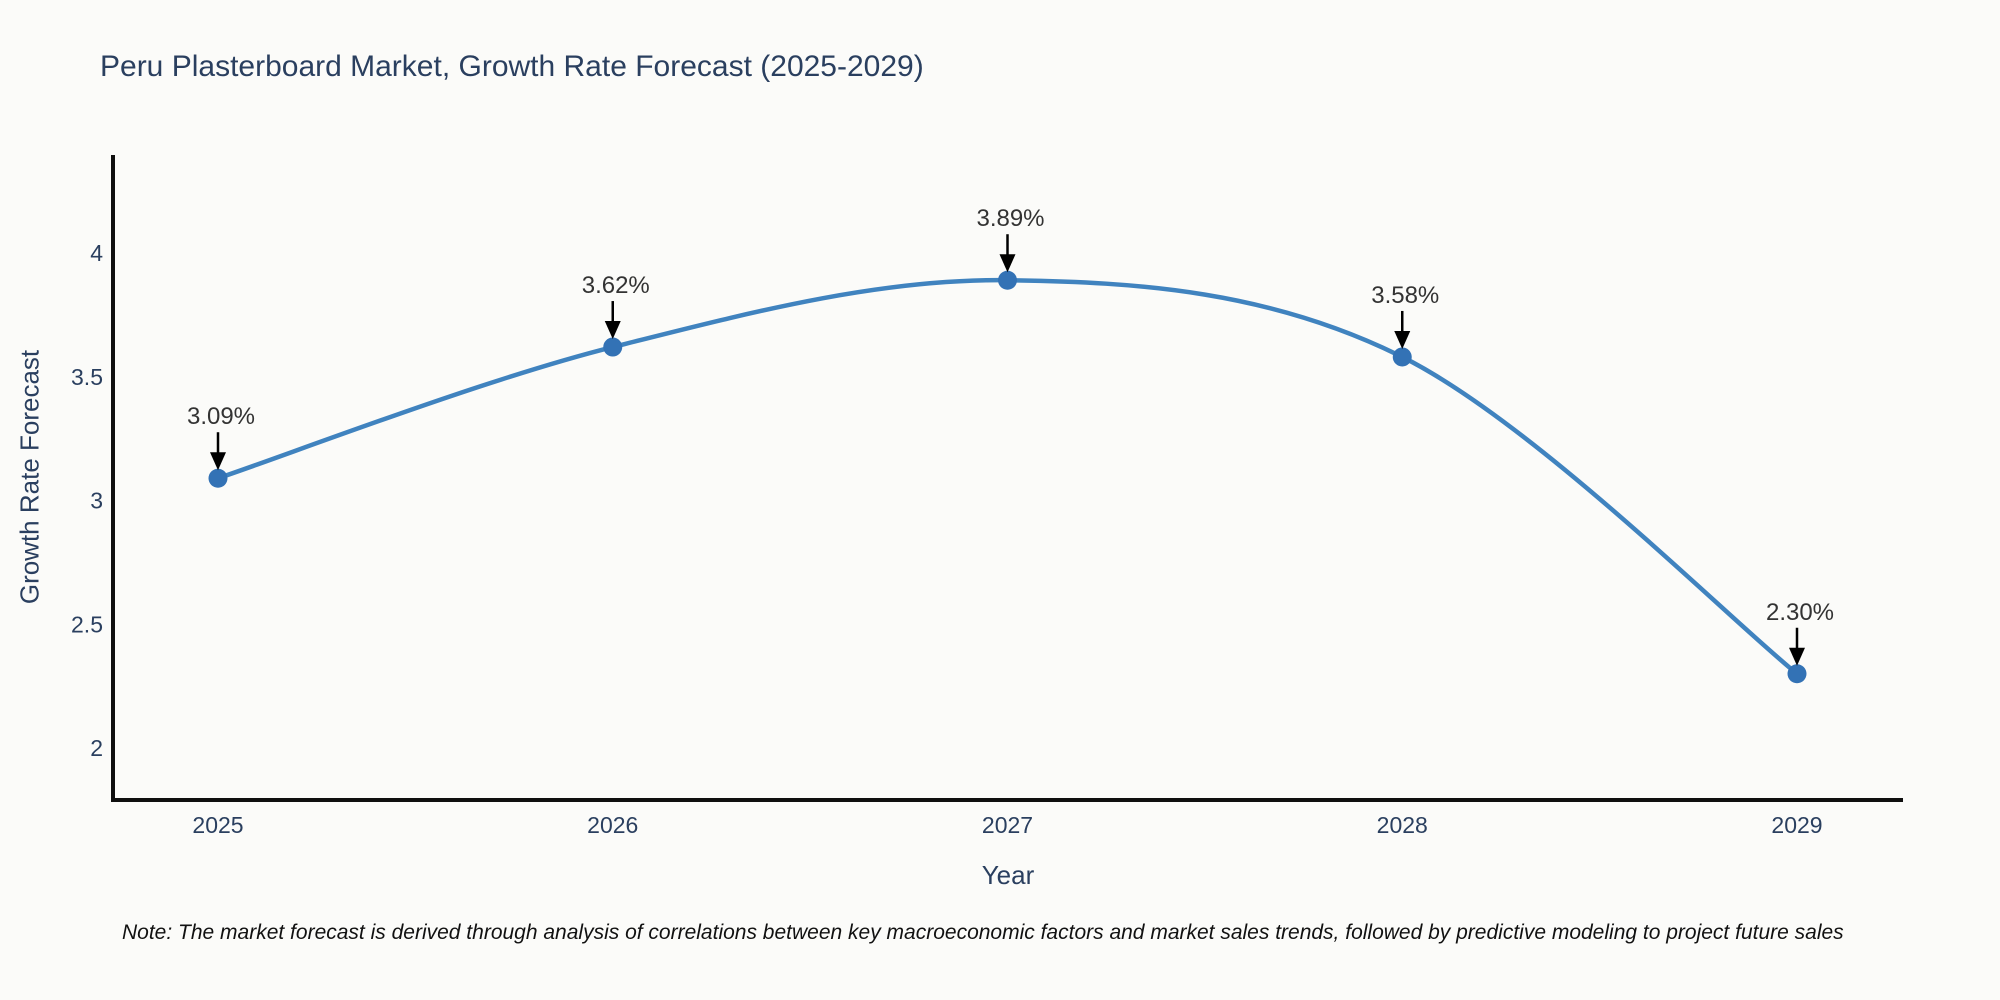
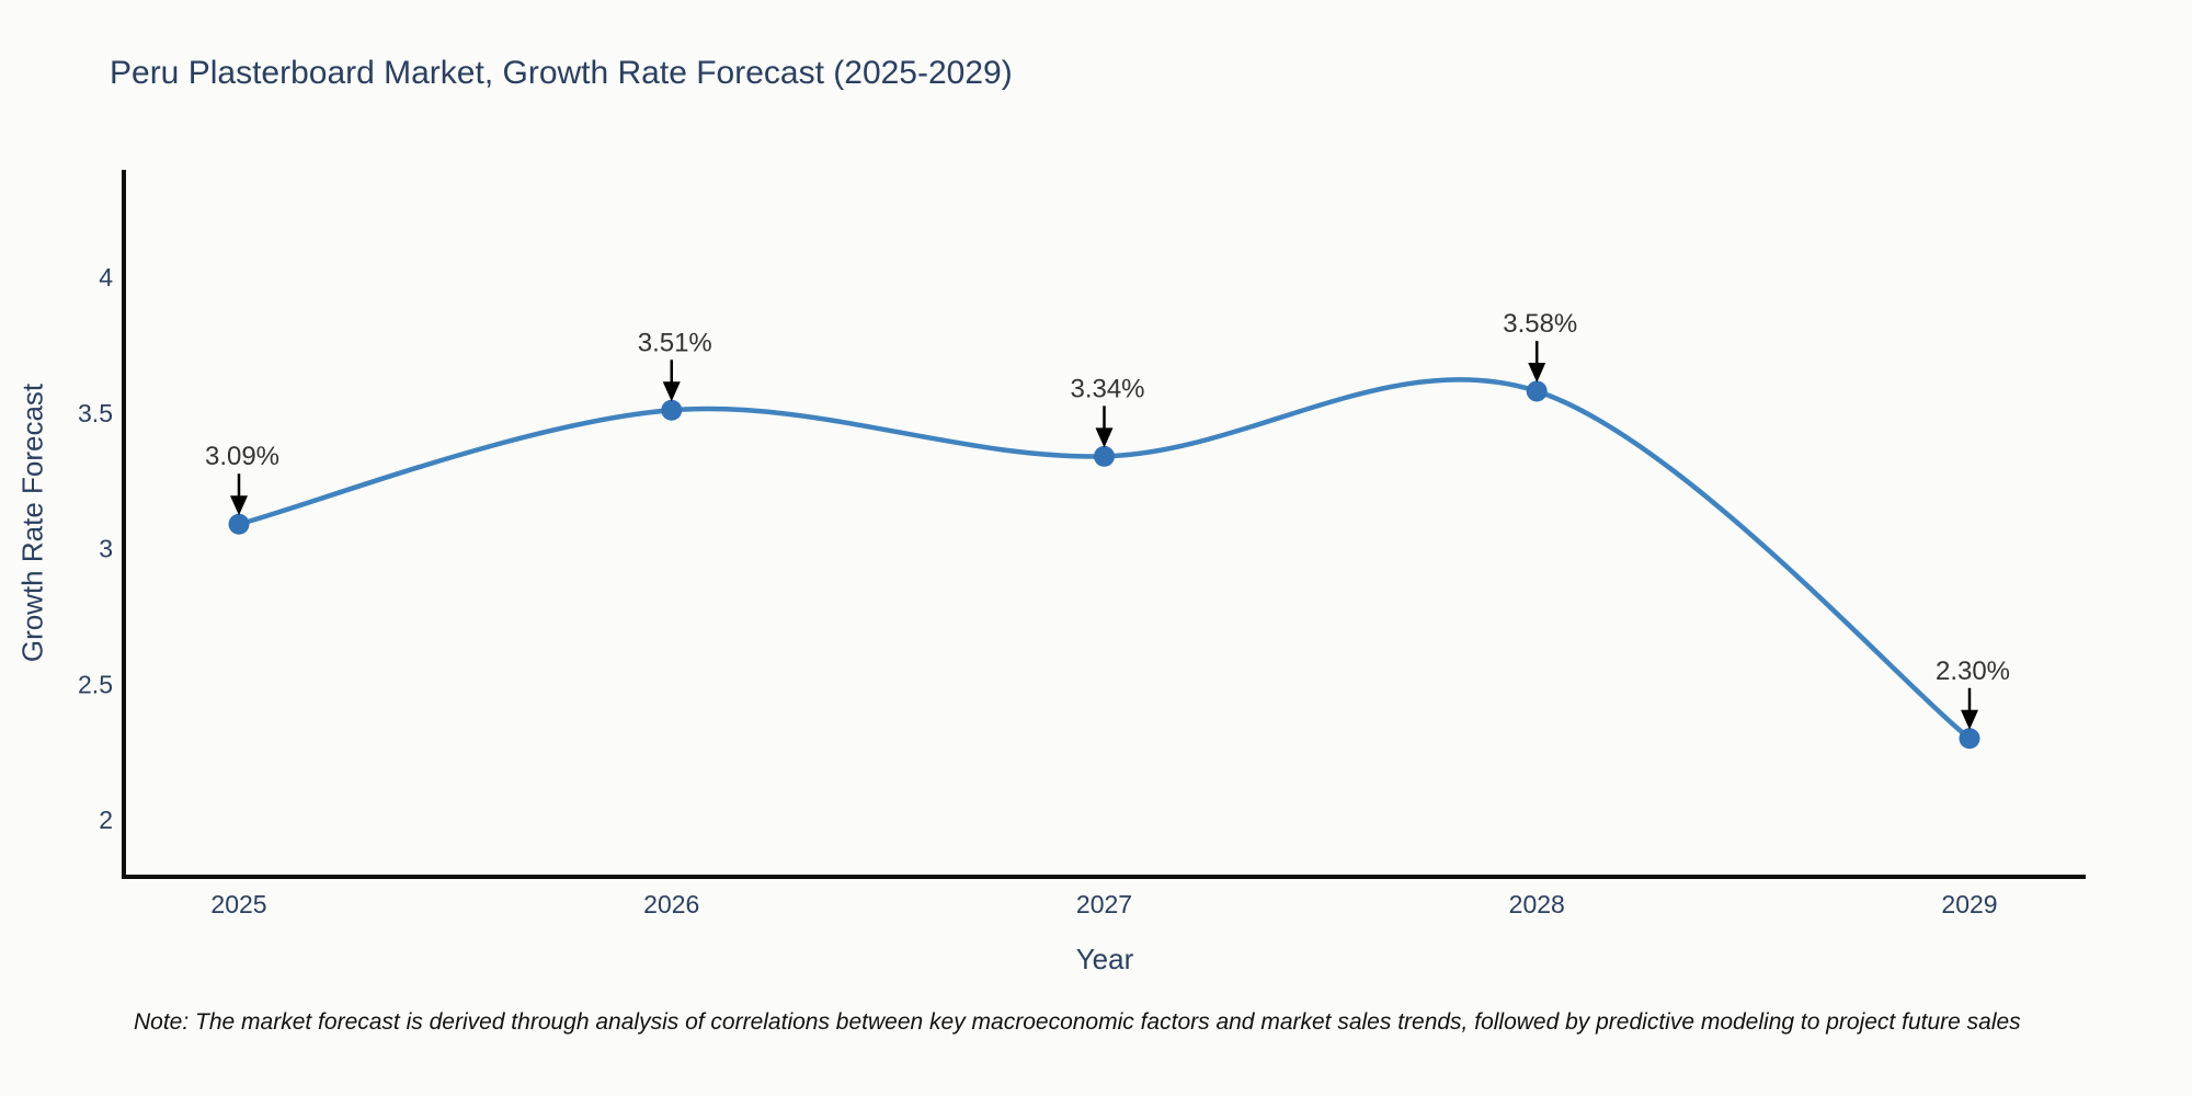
2026: 3.62% -> 3.51%
2027: 3.89% -> 3.34%
